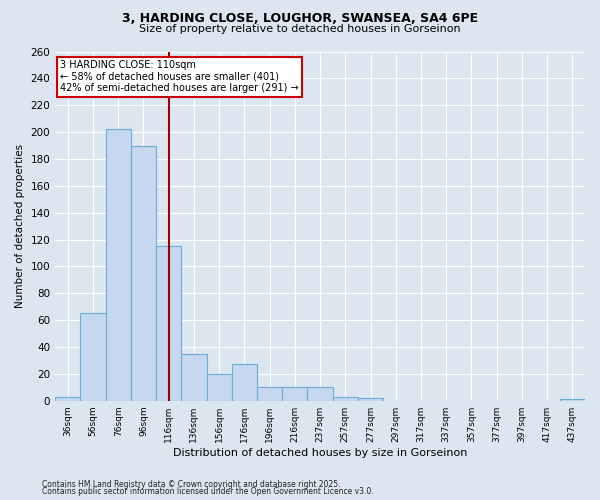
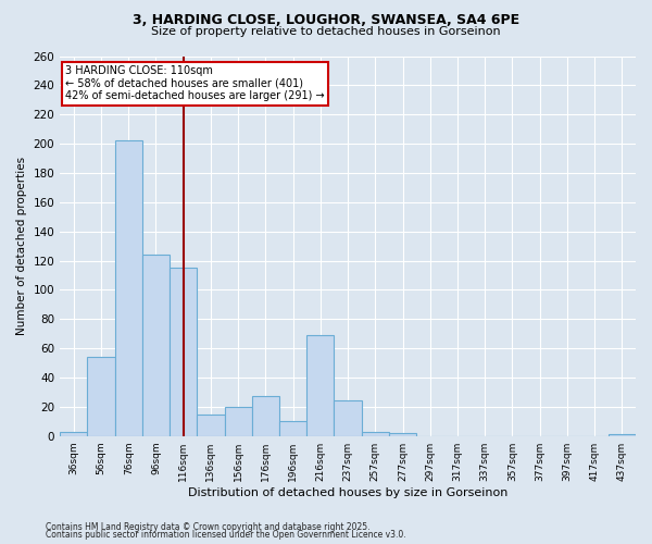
56sqm: 65 -> 54
96sqm: 190 -> 124
136sqm: 35 -> 15
216sqm: 10 -> 69
237sqm: 10 -> 24
